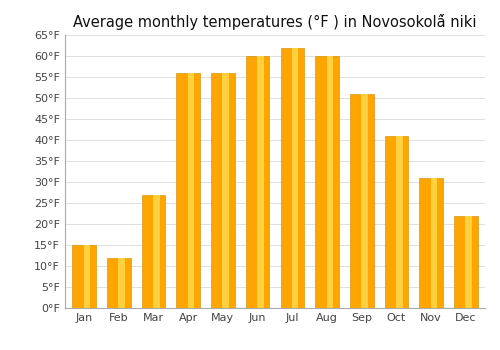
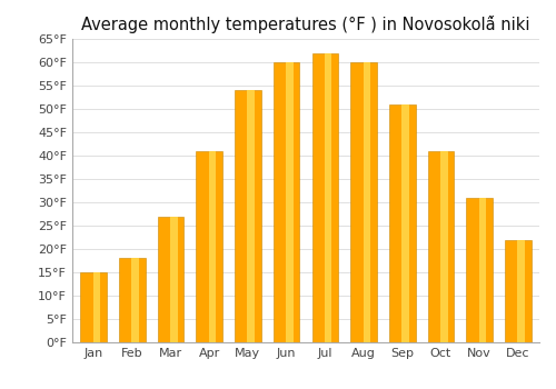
Feb: 12°F -> 18°F
Apr: 56°F -> 41°F
May: 56°F -> 54°F
